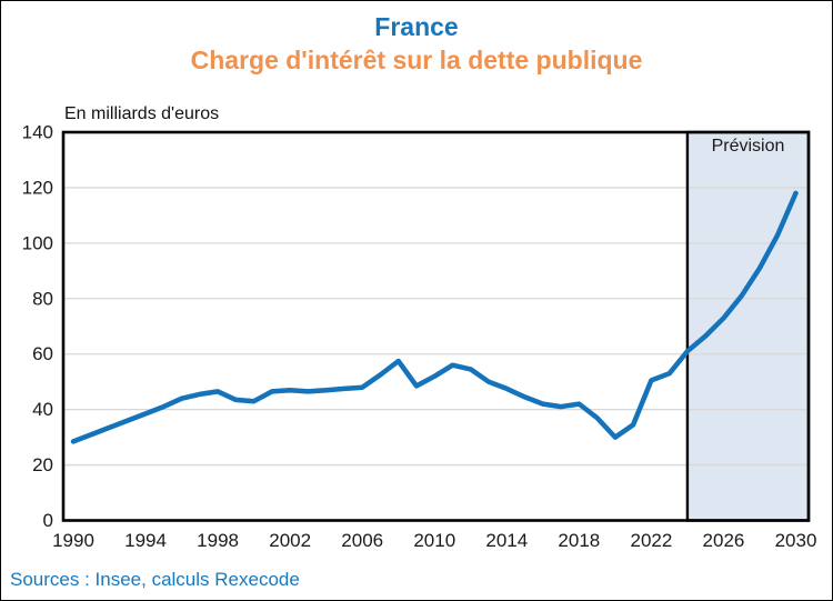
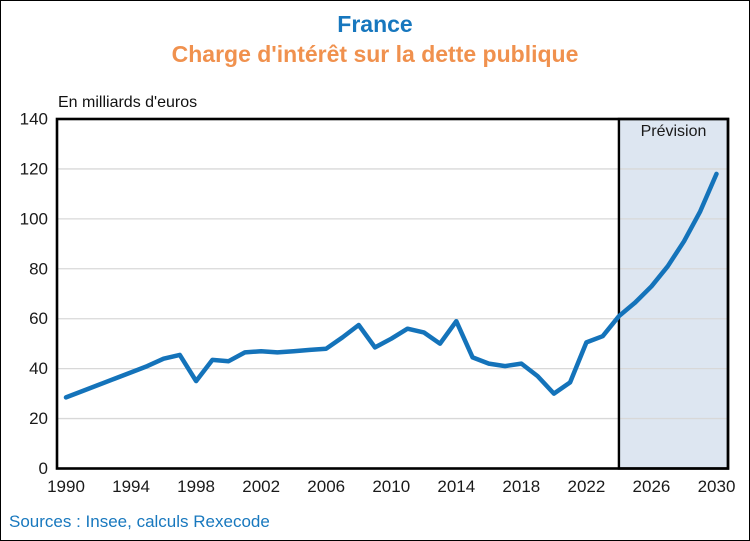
1998: 46 -> 35
2014: 48 -> 59
